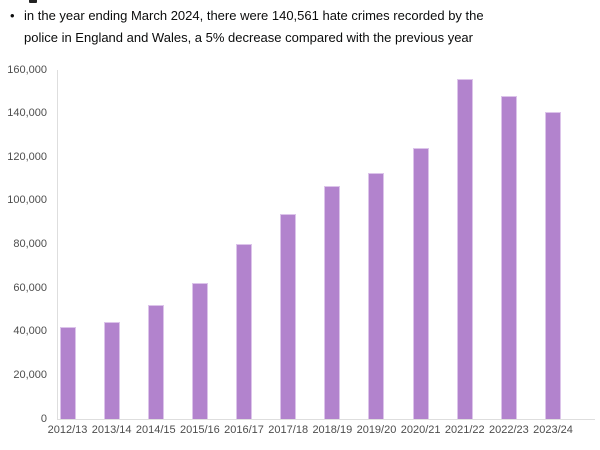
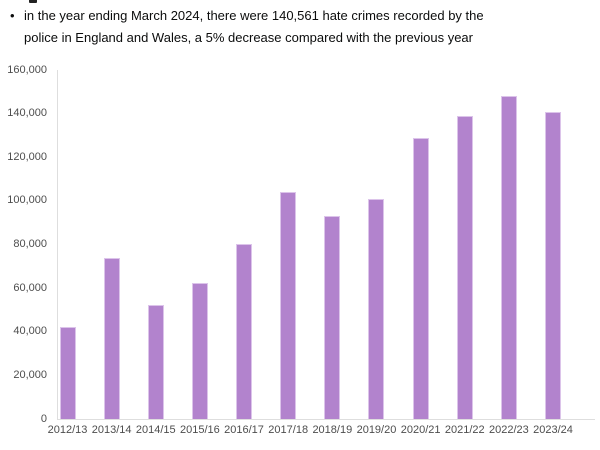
2013/14: 44000 -> 74000
2017/18: 94000 -> 104000
2018/19: 107000 -> 93000
2019/20: 113000 -> 101000
2020/21: 124000 -> 129000
2021/22: 156000 -> 139000
